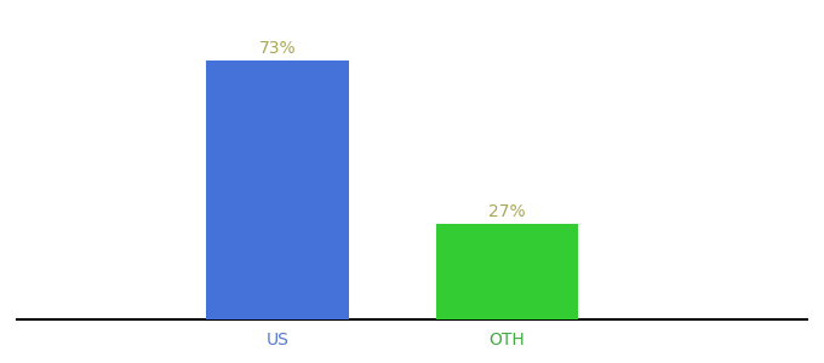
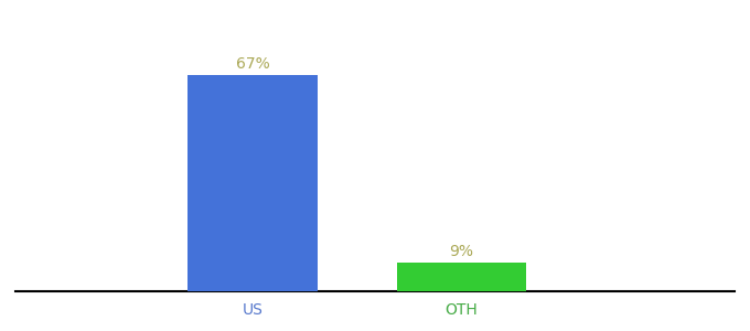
US: 73% -> 67%
OTH: 27% -> 9%
